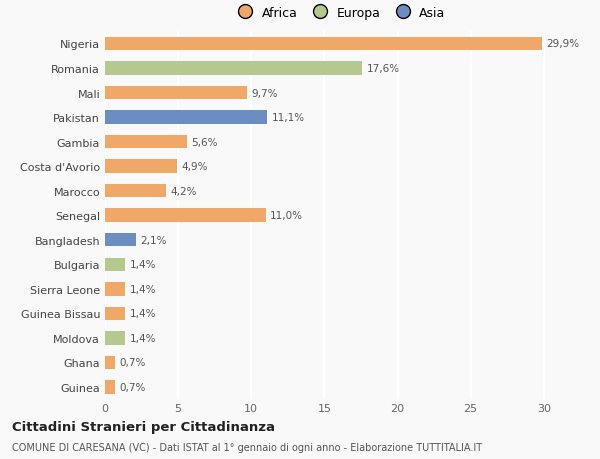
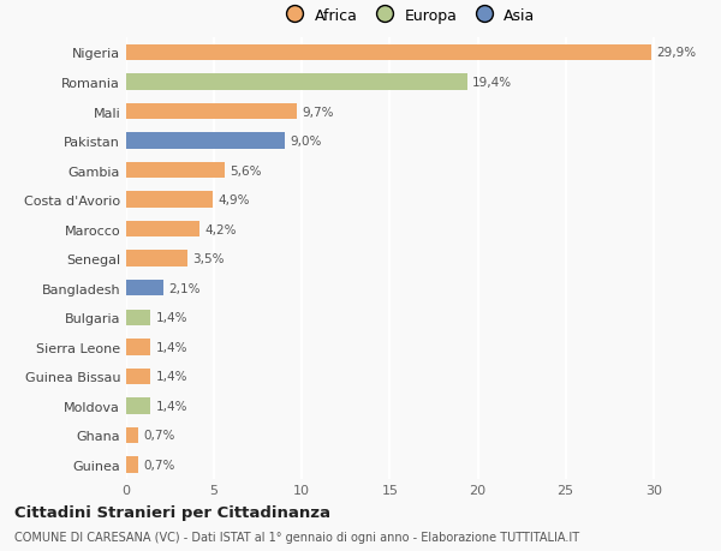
Romania: 17,6% -> 19,4%
Pakistan: 11,1% -> 9,0%
Senegal: 11,0% -> 3,5%
